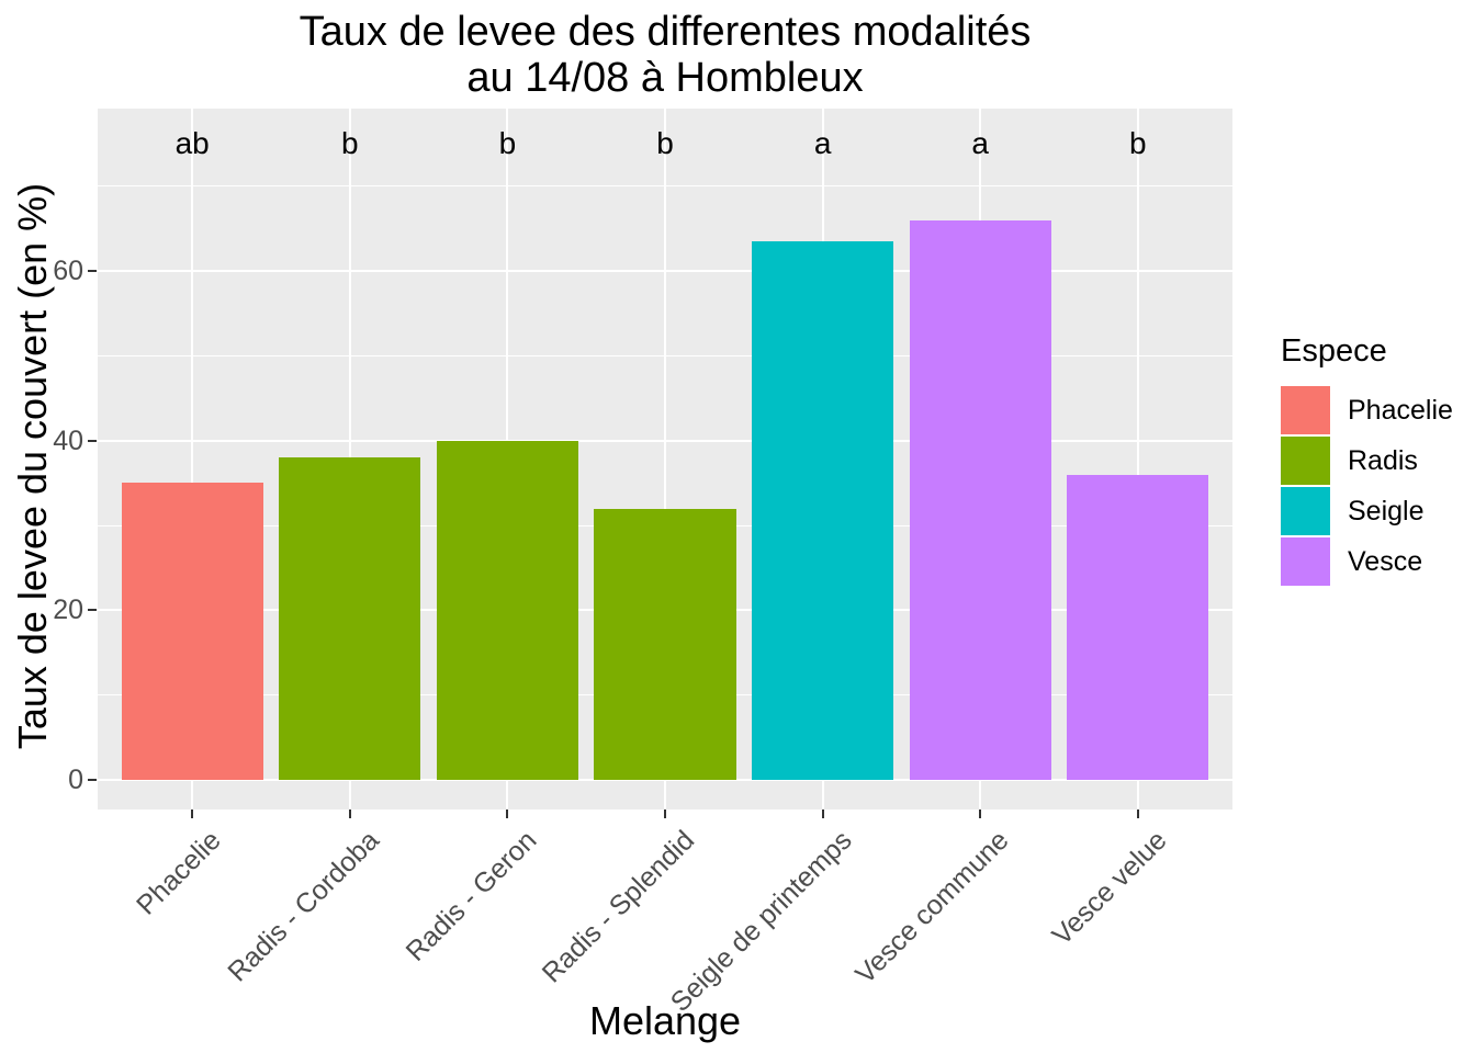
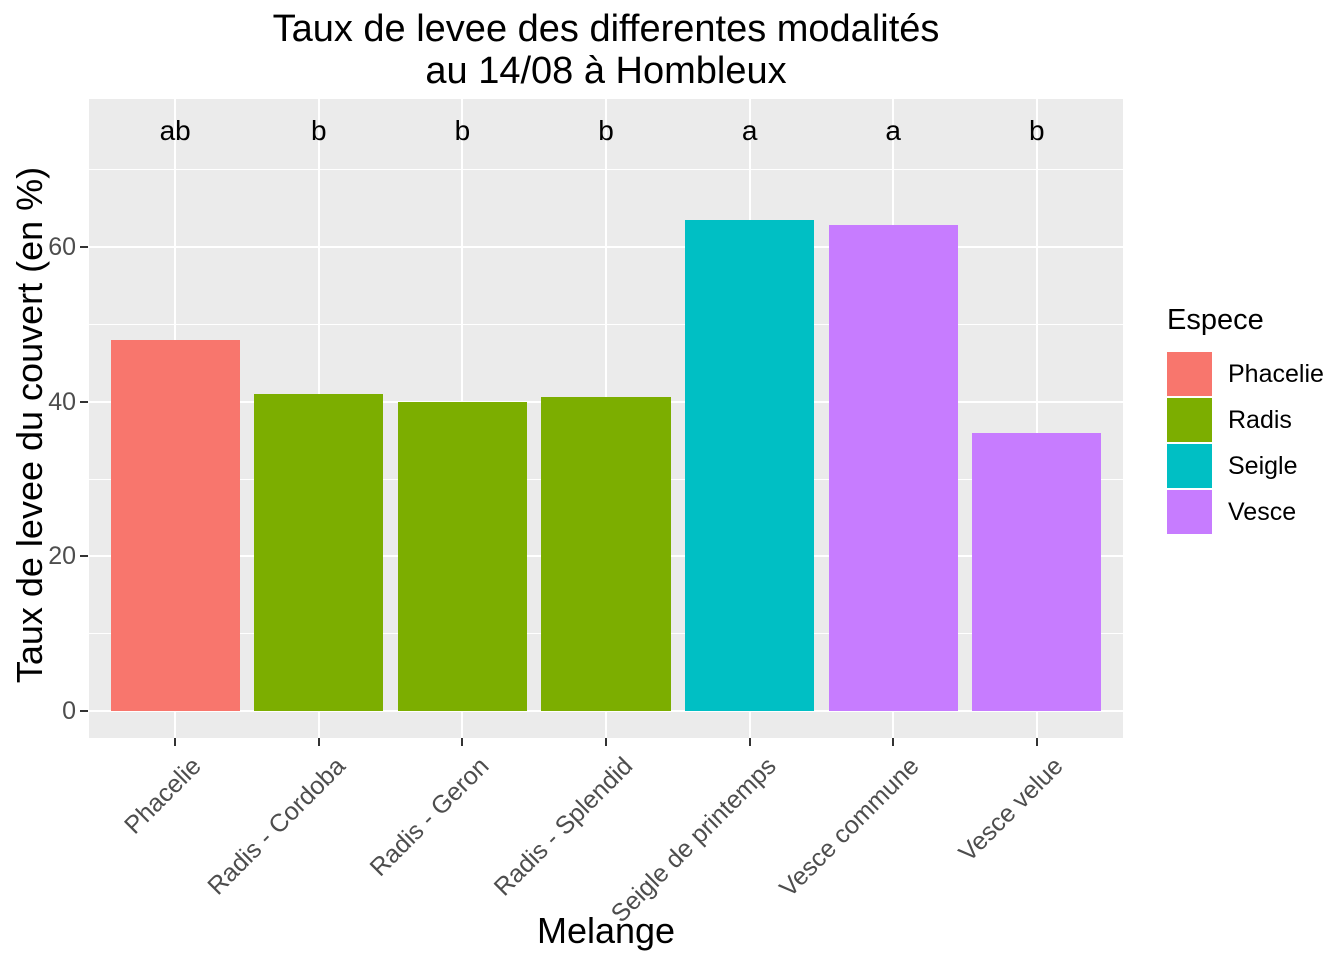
Phacelie: 35 -> 48
Radis - Cordoba: 38 -> 41
Radis - Splendid: 32 -> 41
Vesce commune: 66 -> 63
